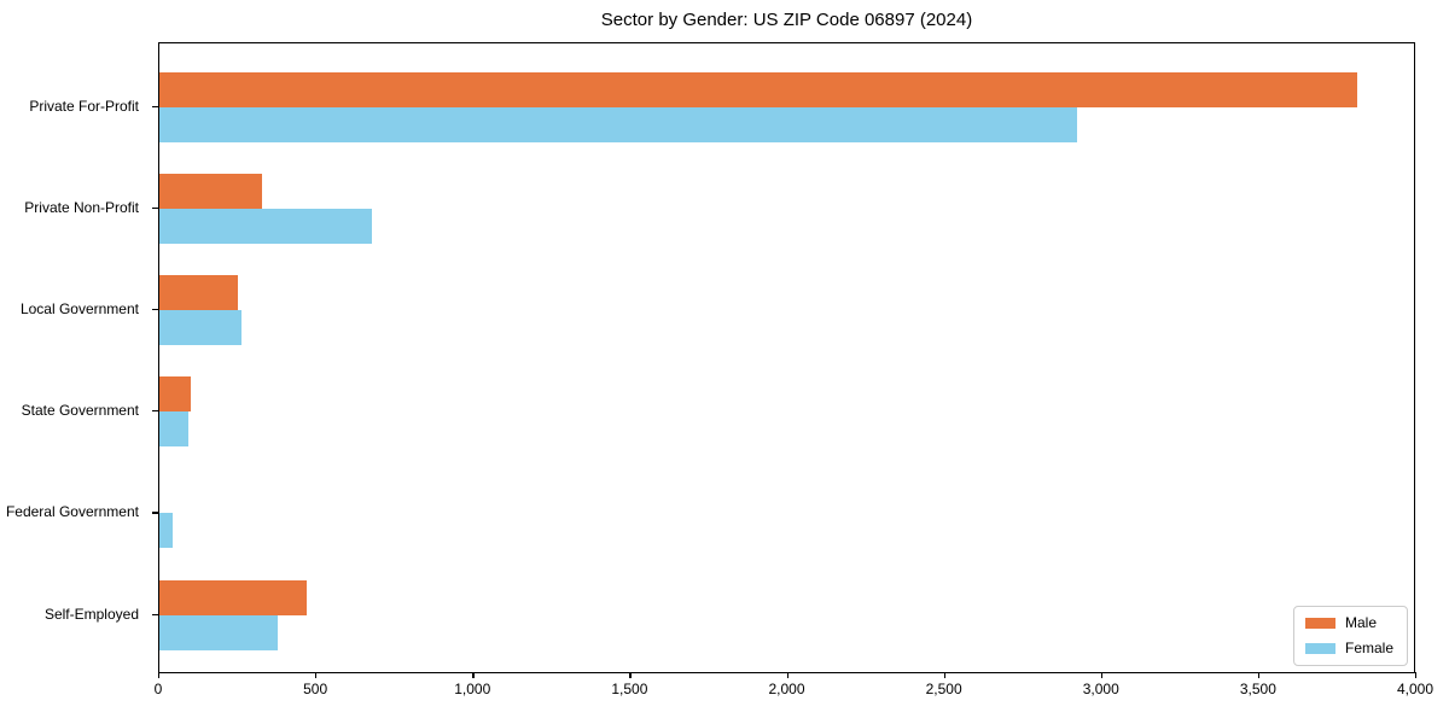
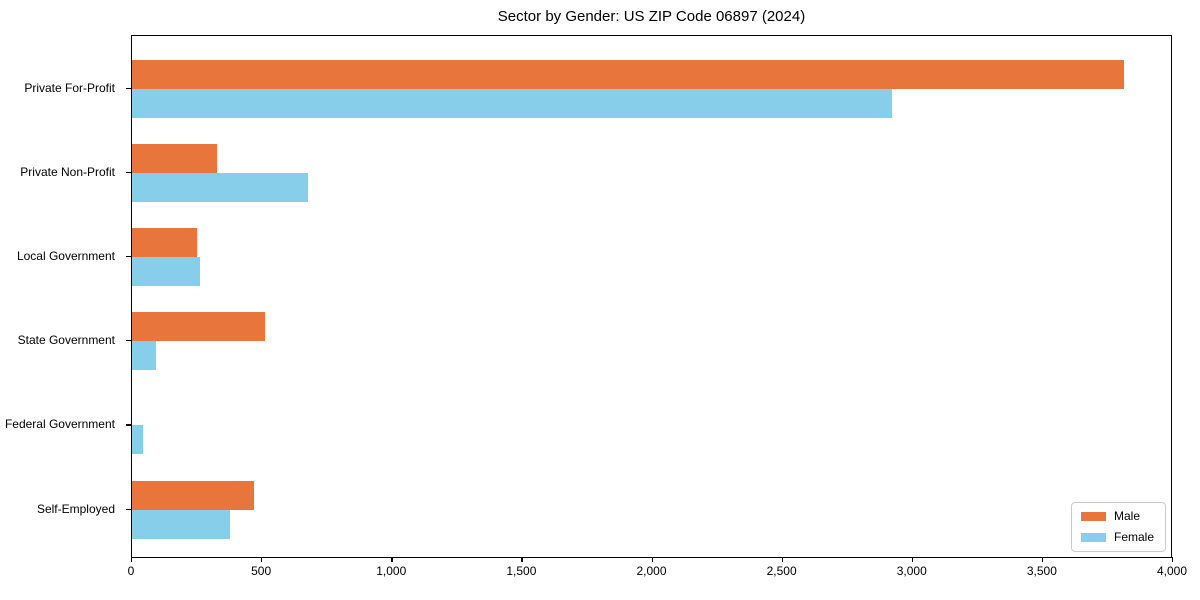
Male/State Government: 100 -> 510
